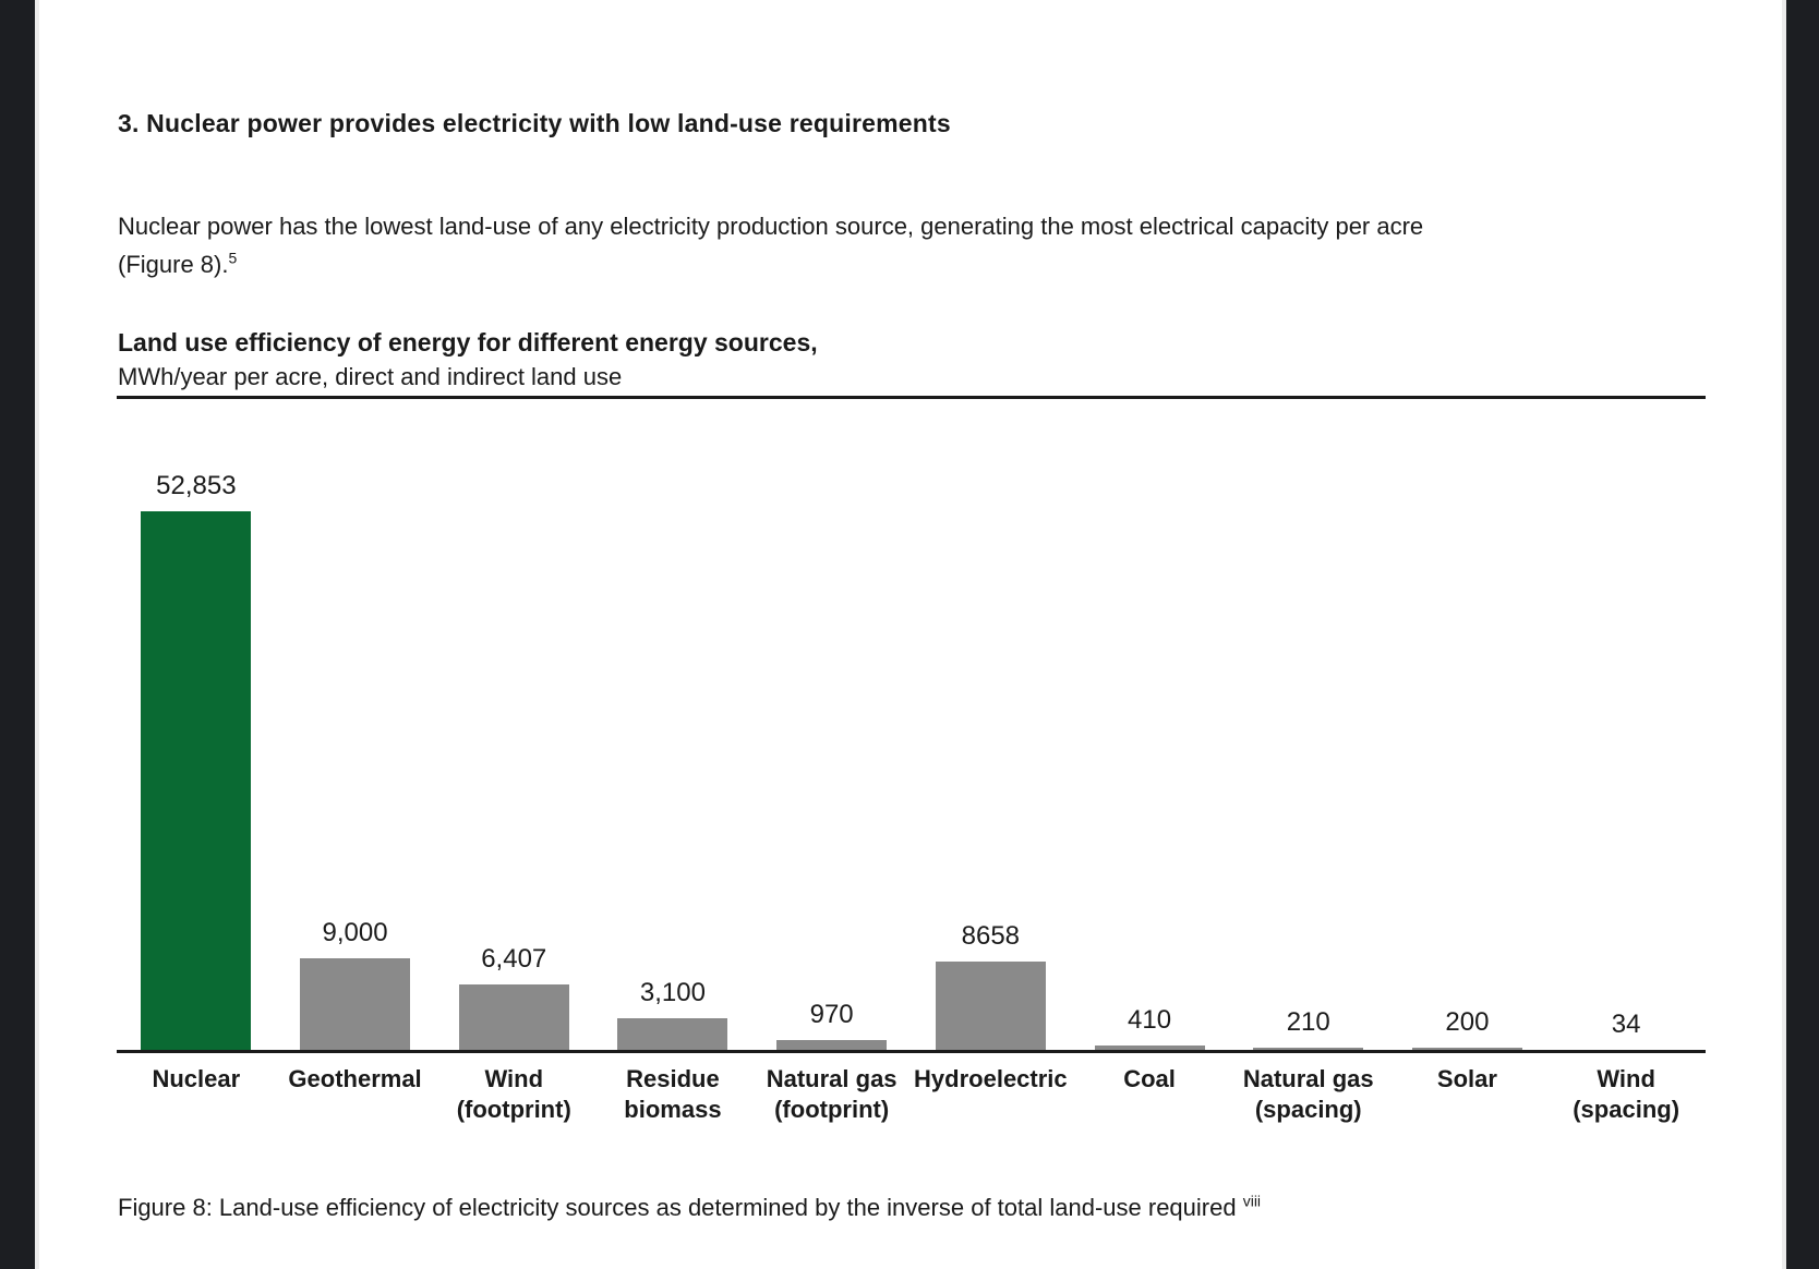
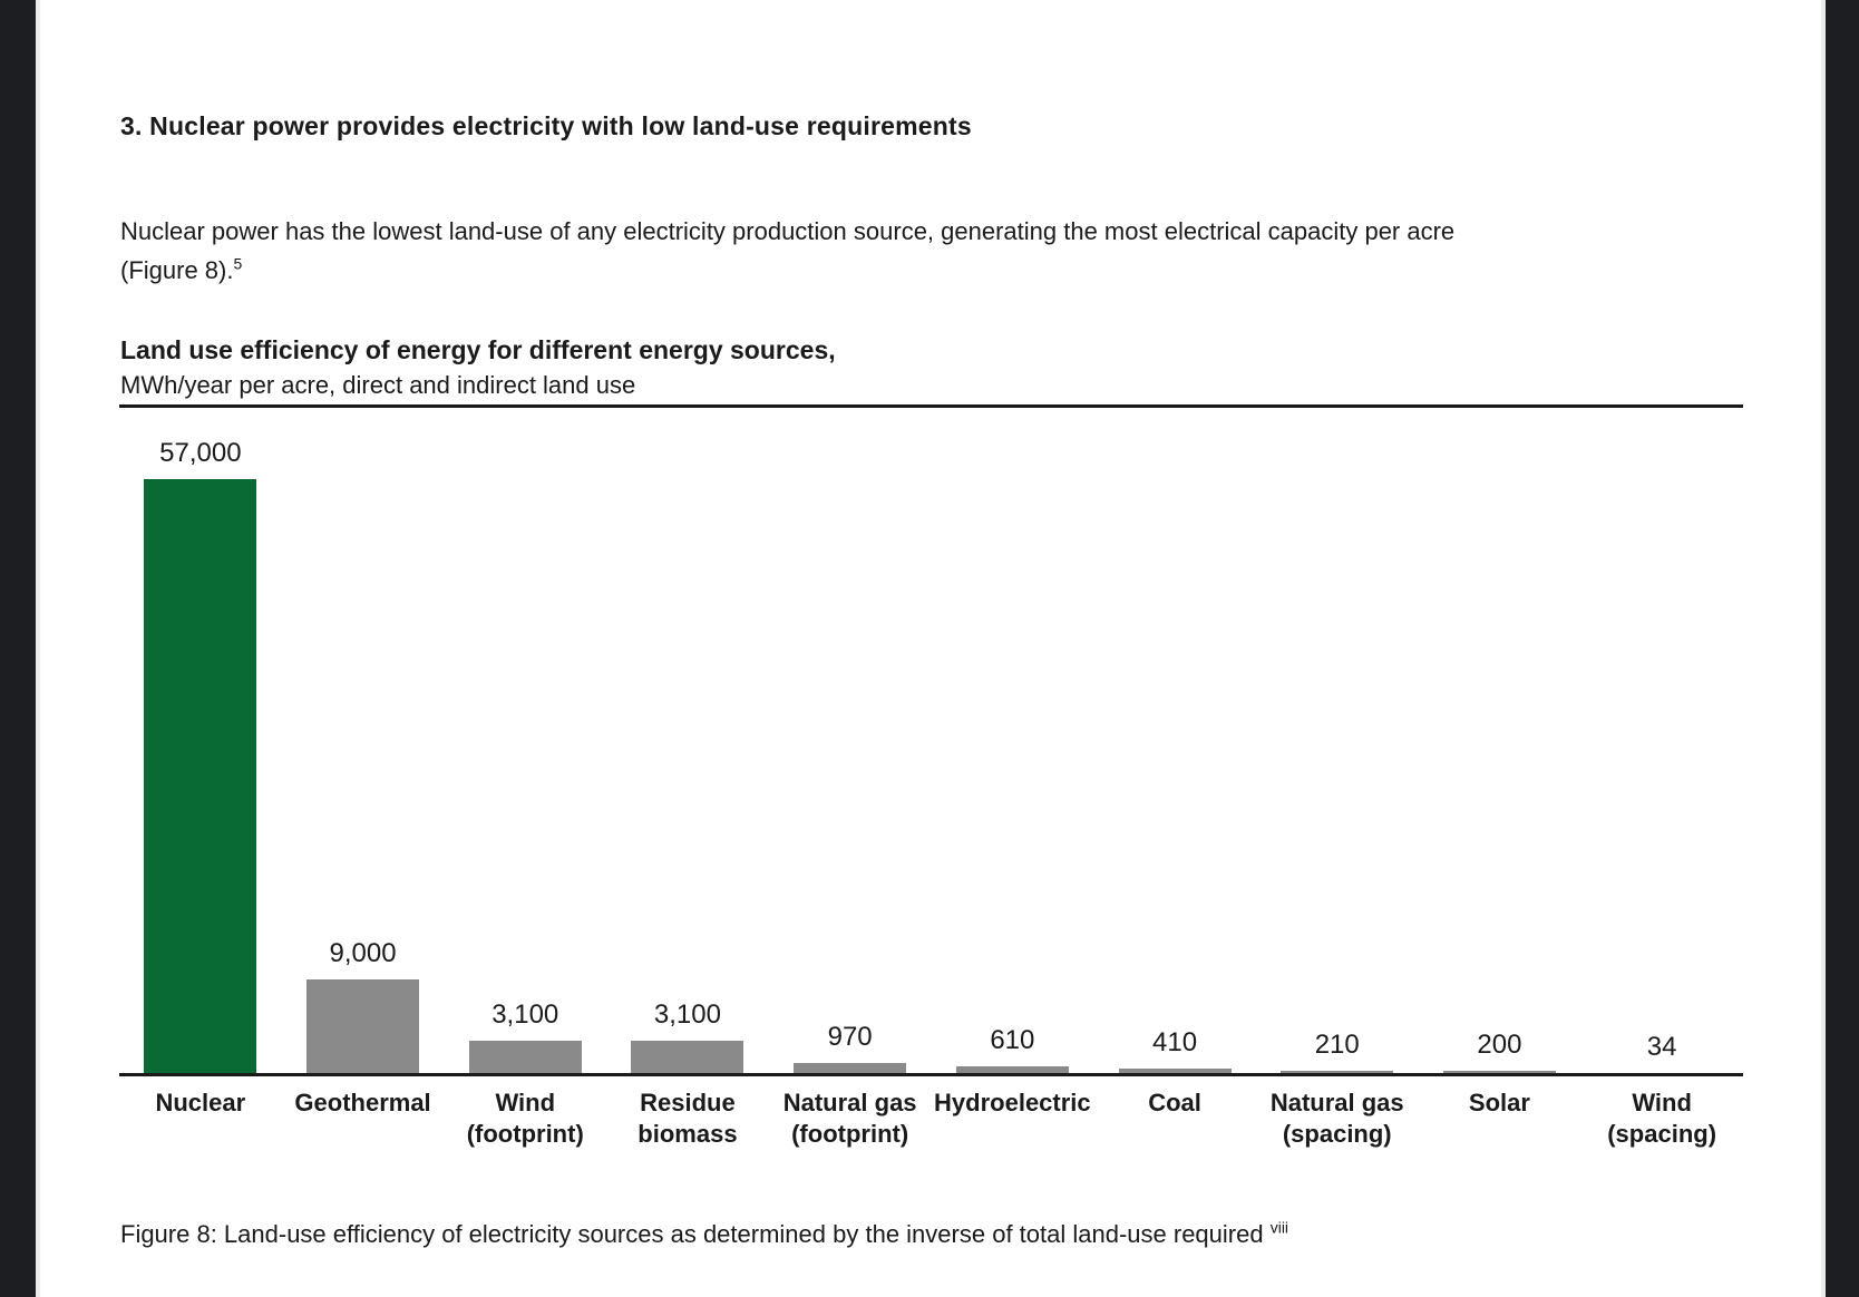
Nuclear: 52,853 -> 57,000
Wind (footprint): 6,407 -> 3,100
Hydroelectric: 8658 -> 610
